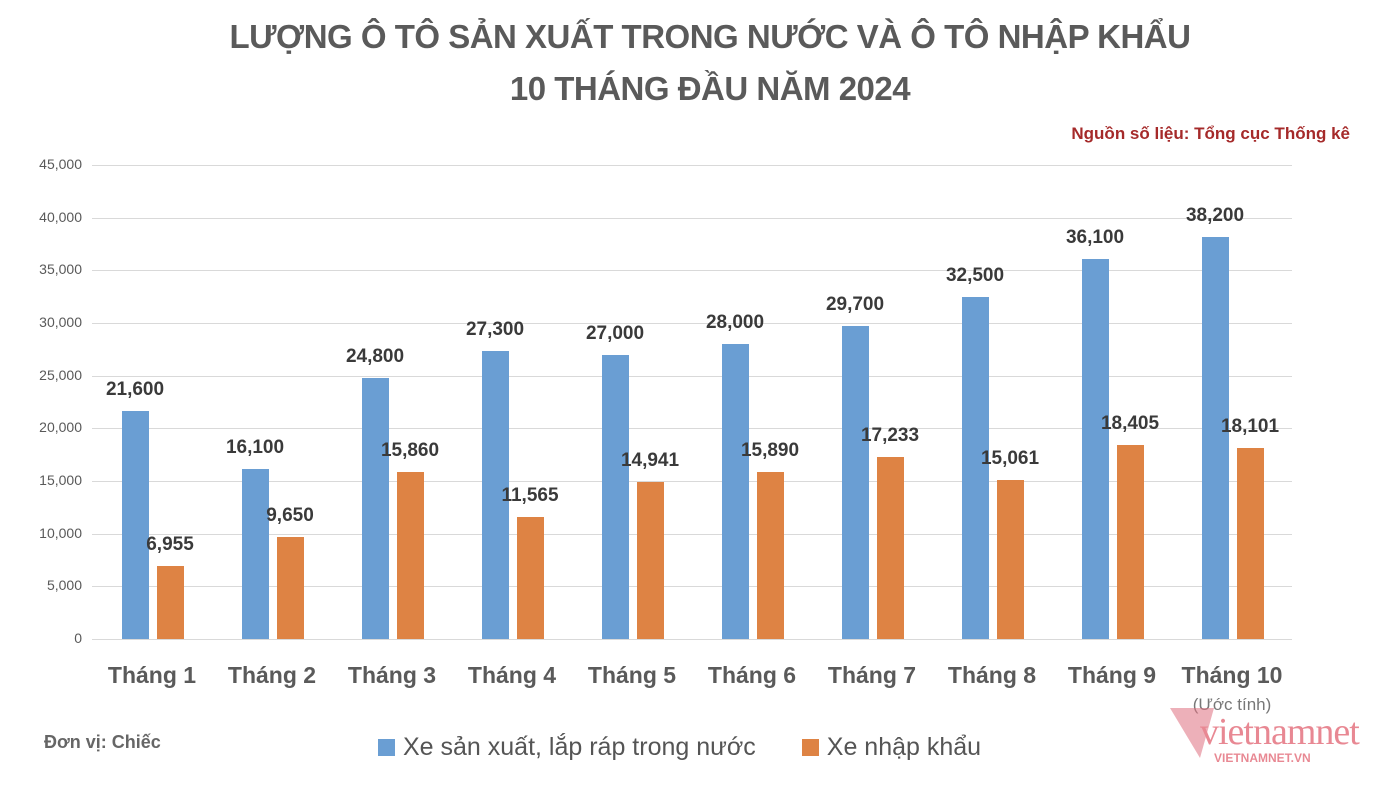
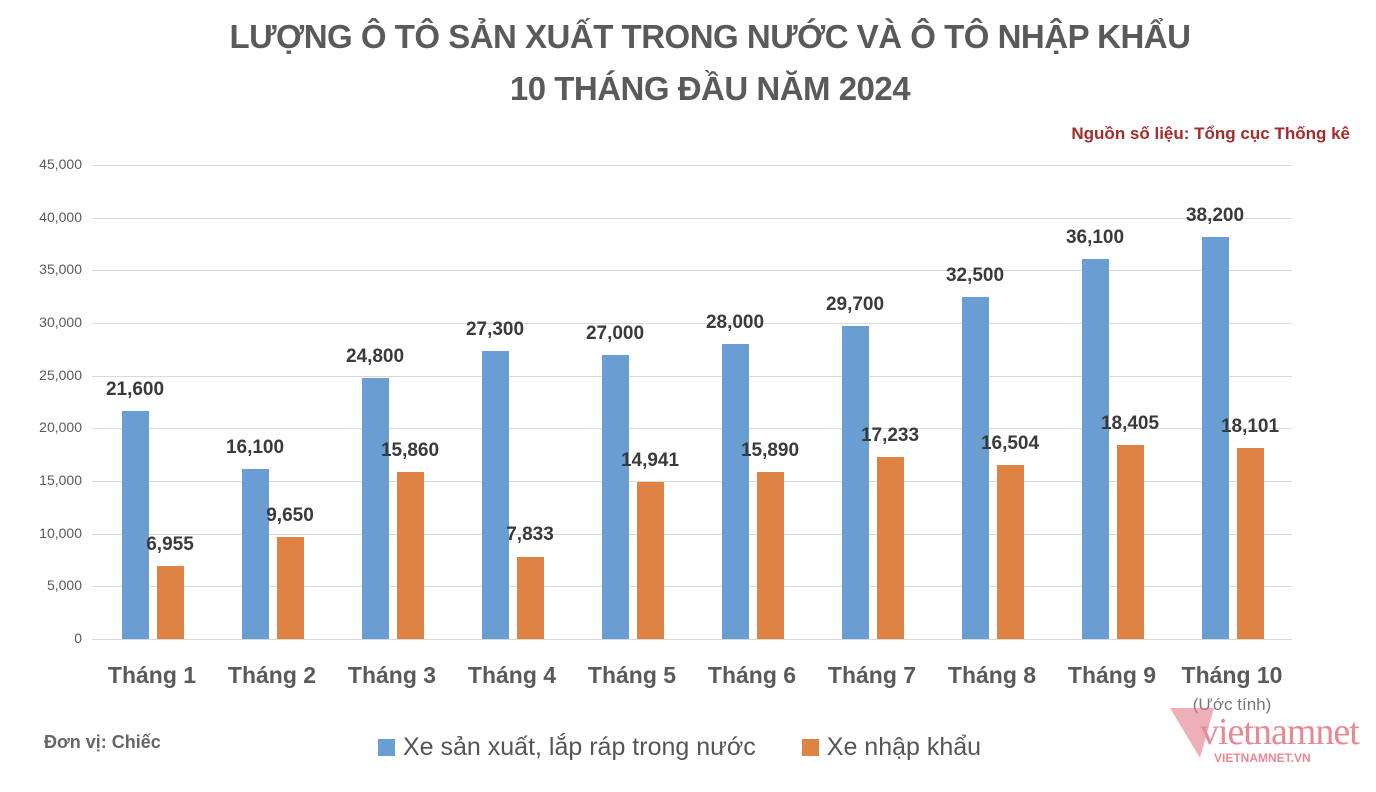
Xe nhập khẩu/Tháng 4: 11,565 -> 7,833
Xe nhập khẩu/Tháng 8: 15,061 -> 16,504
